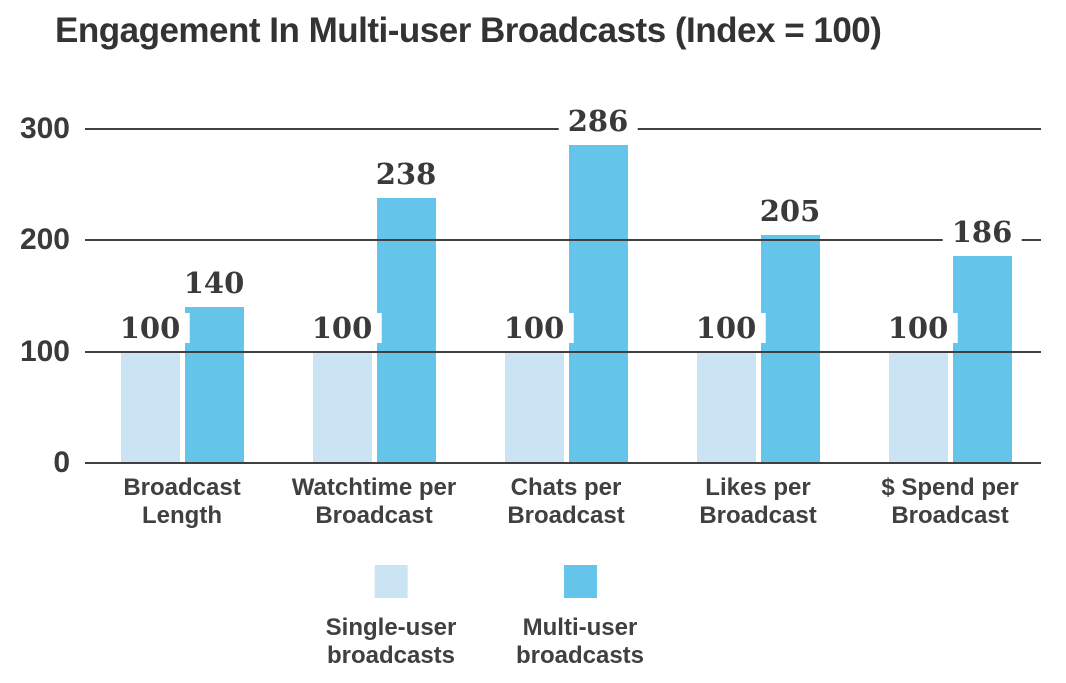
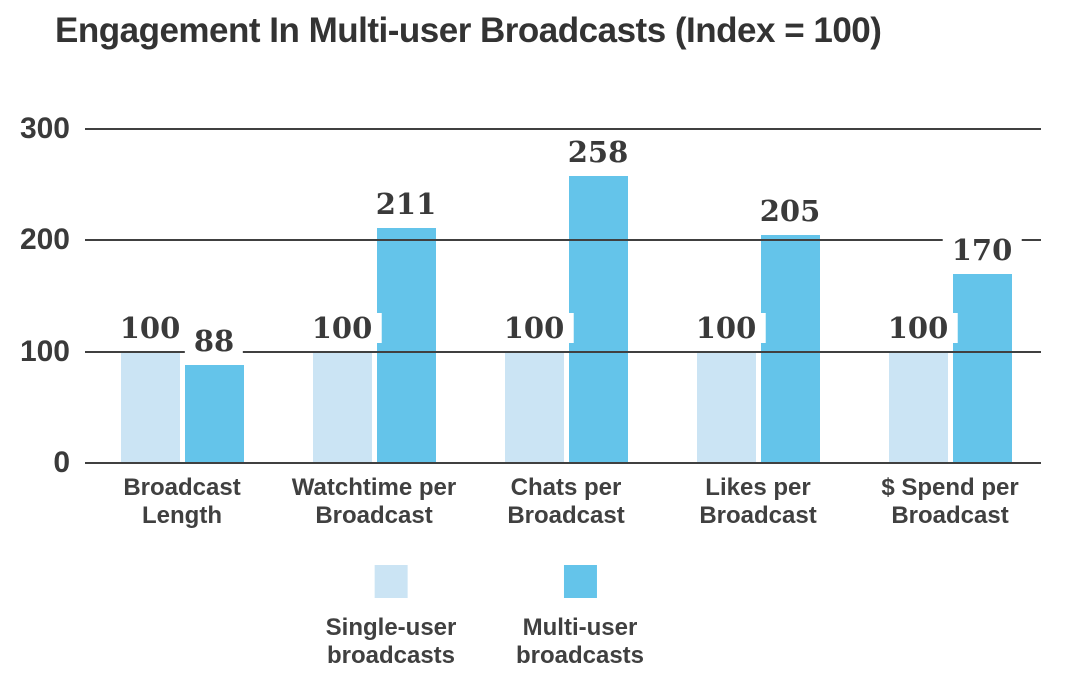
Multi-user broadcasts/Broadcast Length: 140 -> 88
Multi-user broadcasts/Watchtime per Broadcast: 238 -> 211
Multi-user broadcasts/Chats per Broadcast: 286 -> 258
Multi-user broadcasts/$ Spend per Broadcast: 186 -> 170
